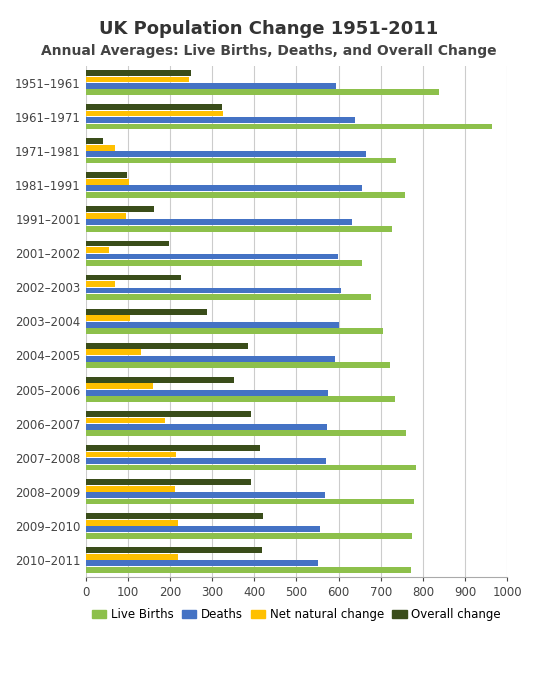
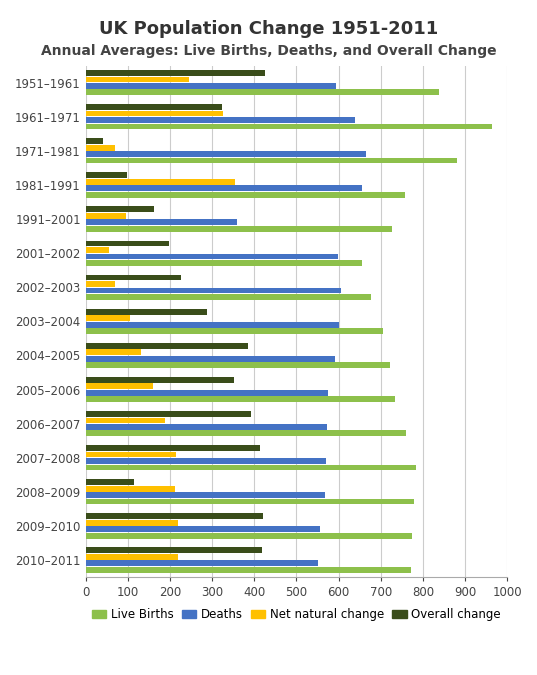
Overall change/1951–1961: 249 -> 425
Live Births/1971–1981: 736 -> 880
Net natural change/1981–1991: 102 -> 355
Deaths/1991–2001: 631 -> 360
Overall change/2008–2009: 392 -> 115
